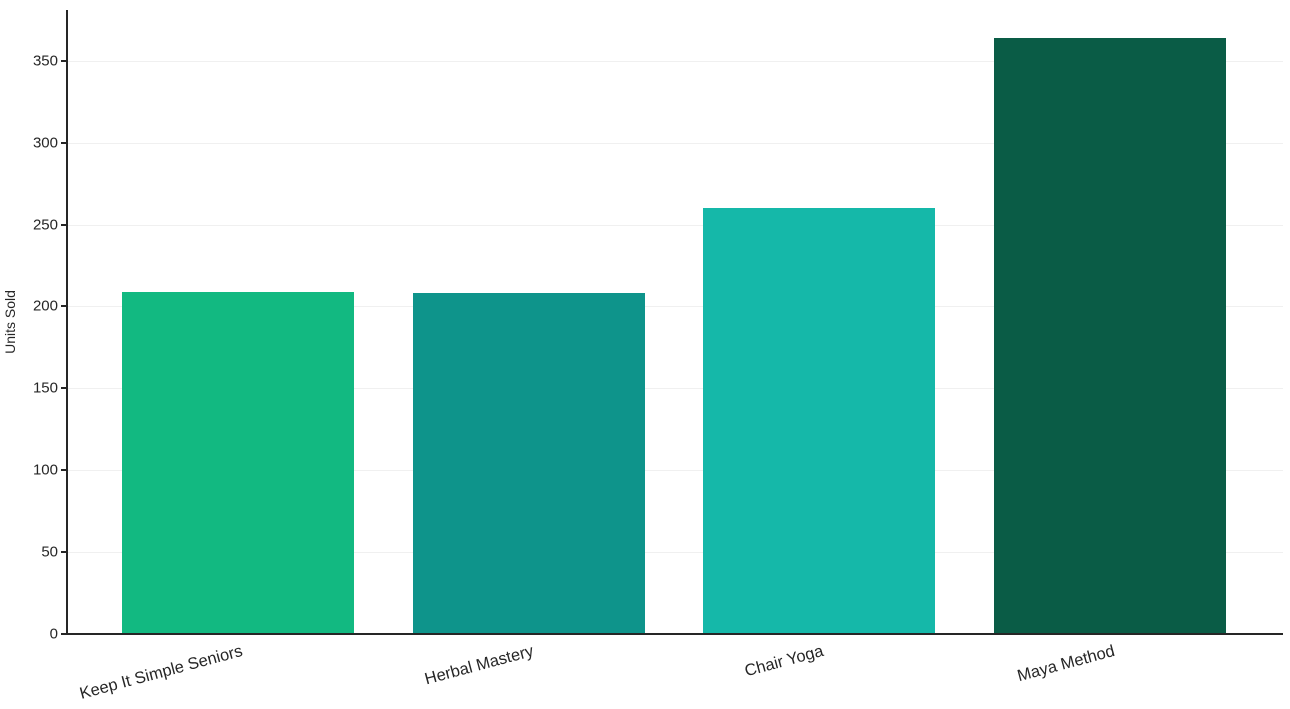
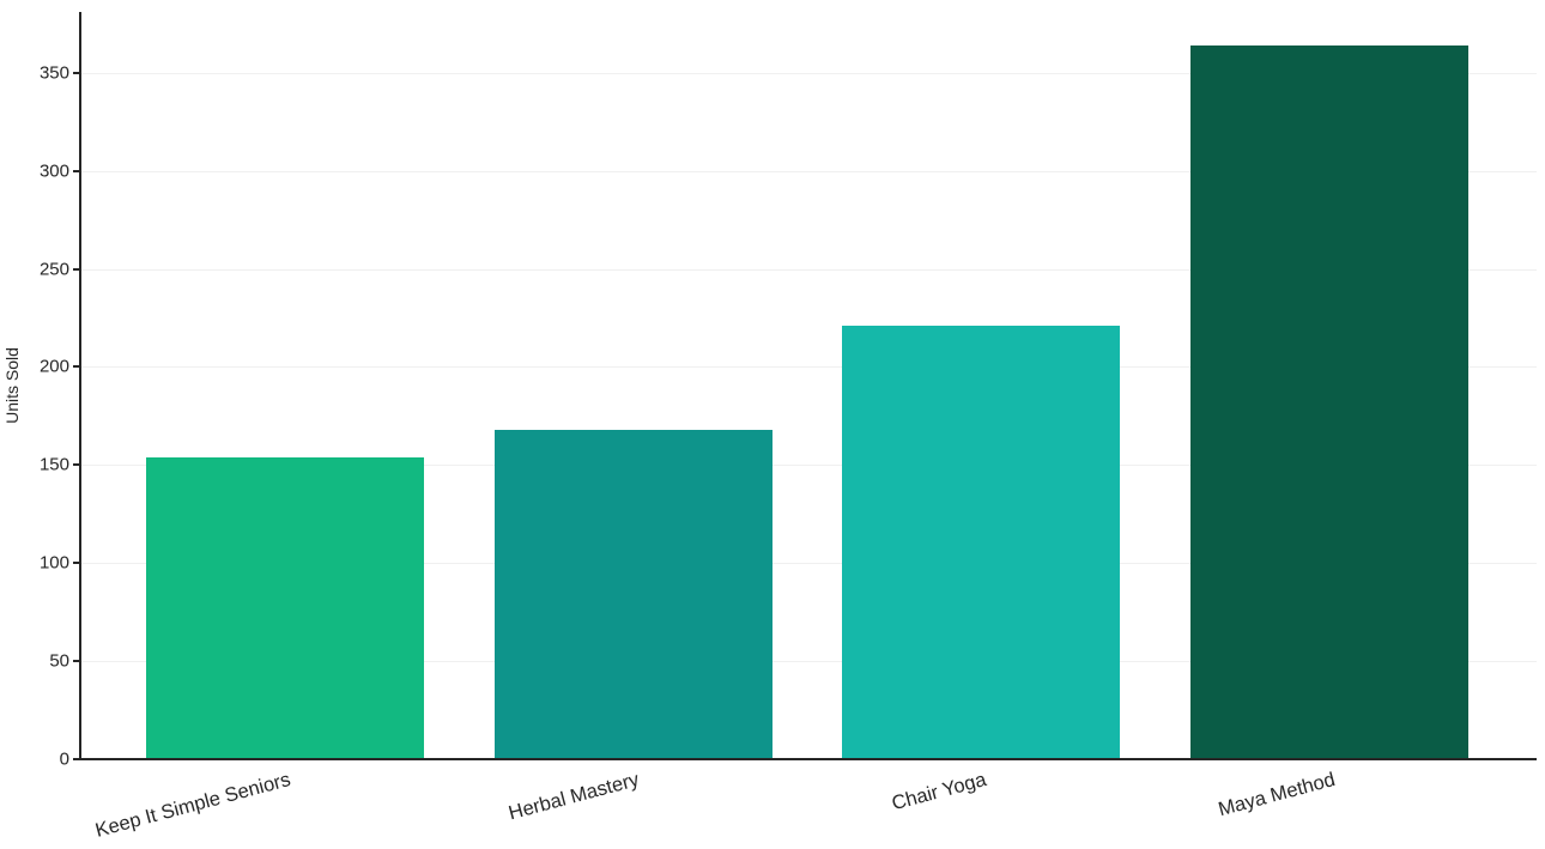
Keep It Simple Seniors: 209 -> 154
Herbal Mastery: 208 -> 168
Chair Yoga: 260 -> 221
